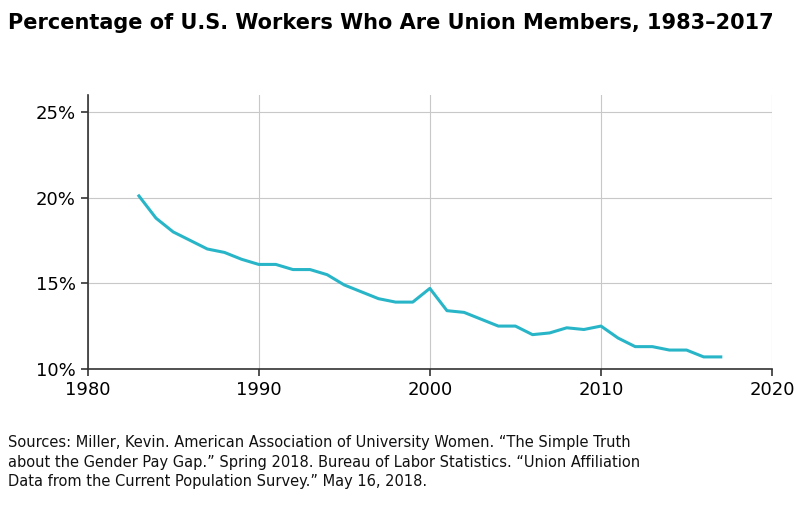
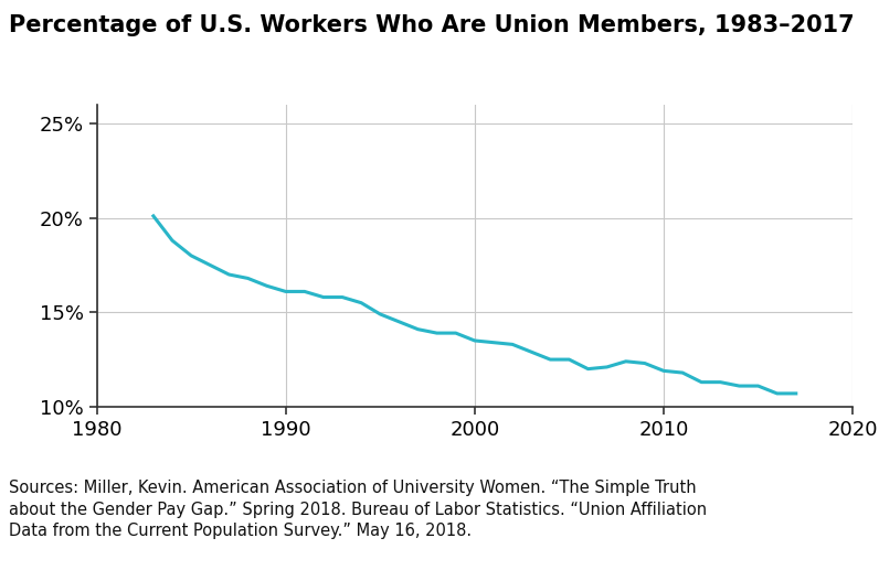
2000: 14.7% -> 13.5%
2010: 12.5% -> 11.9%
